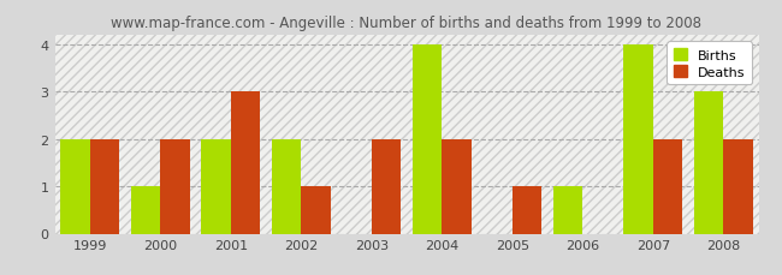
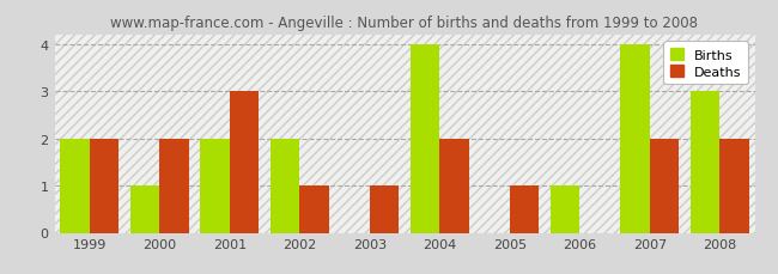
Deaths/2003: 2 -> 1
